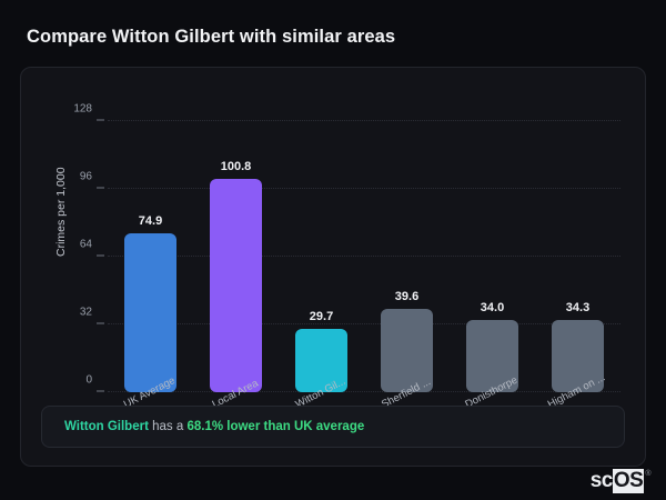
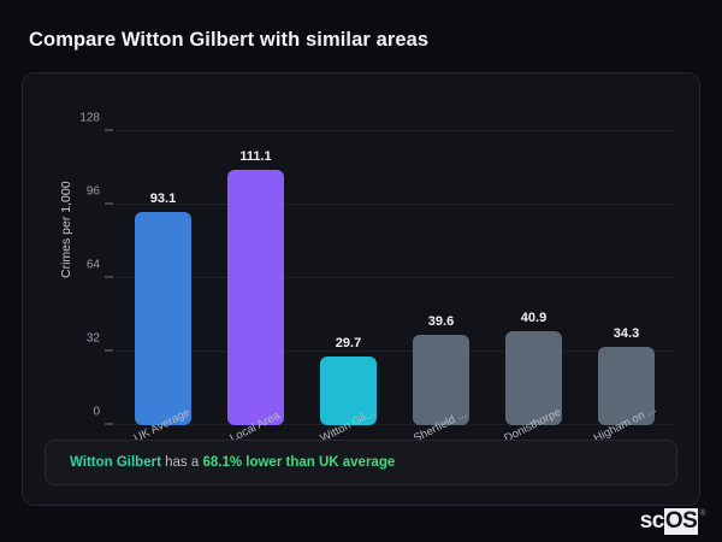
UK Average: 74.9 -> 93.1
Local Area: 100.8 -> 111.1
Donisthorpe: 34.0 -> 40.9
